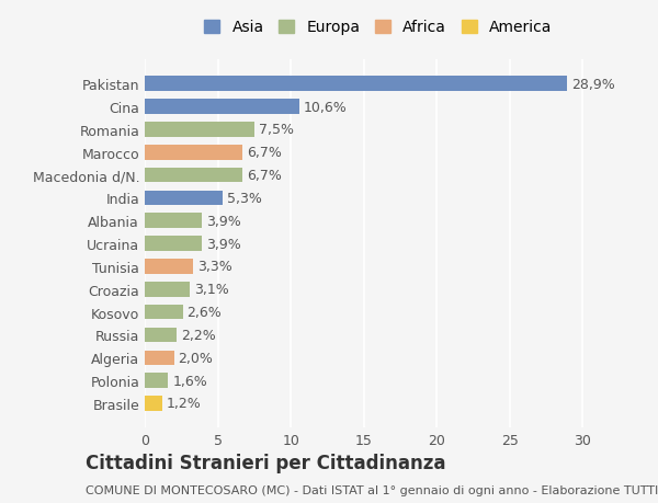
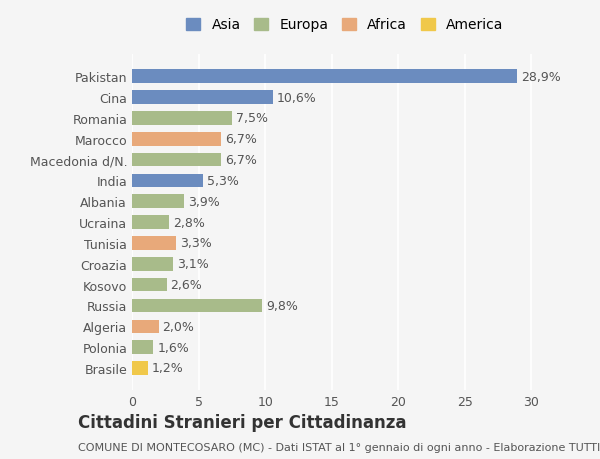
Ucraina: 3,9% -> 2,8%
Russia: 2,2% -> 9,8%
